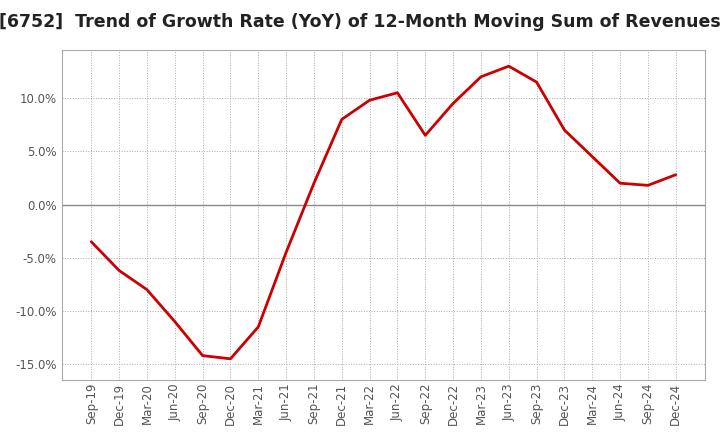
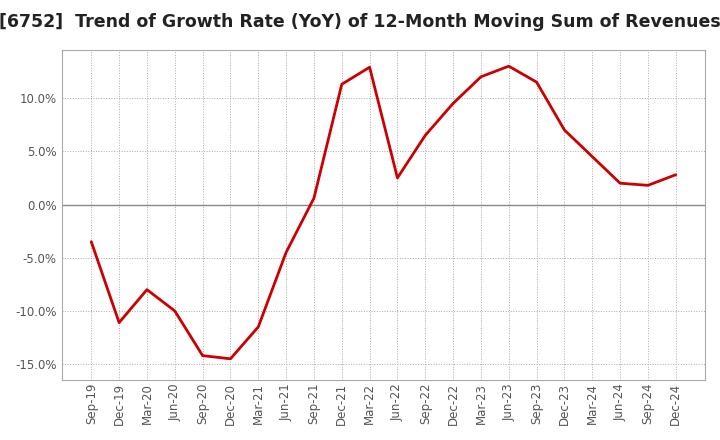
Dec-19: -6.2% -> -11.1%
Jun-20: -11.0% -> -10.0%
Sep-21: 2.0% -> 0.6%
Dec-21: 8.0% -> 11.3%
Mar-22: 9.8% -> 12.9%
Jun-22: 10.5% -> 2.5%
